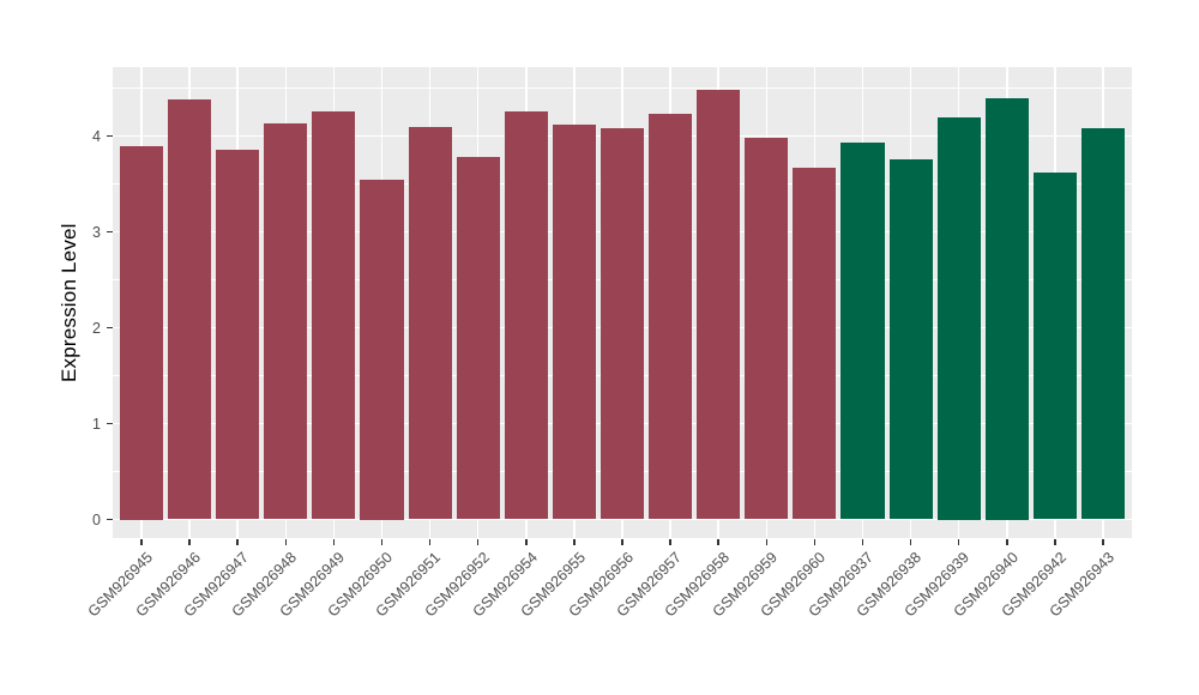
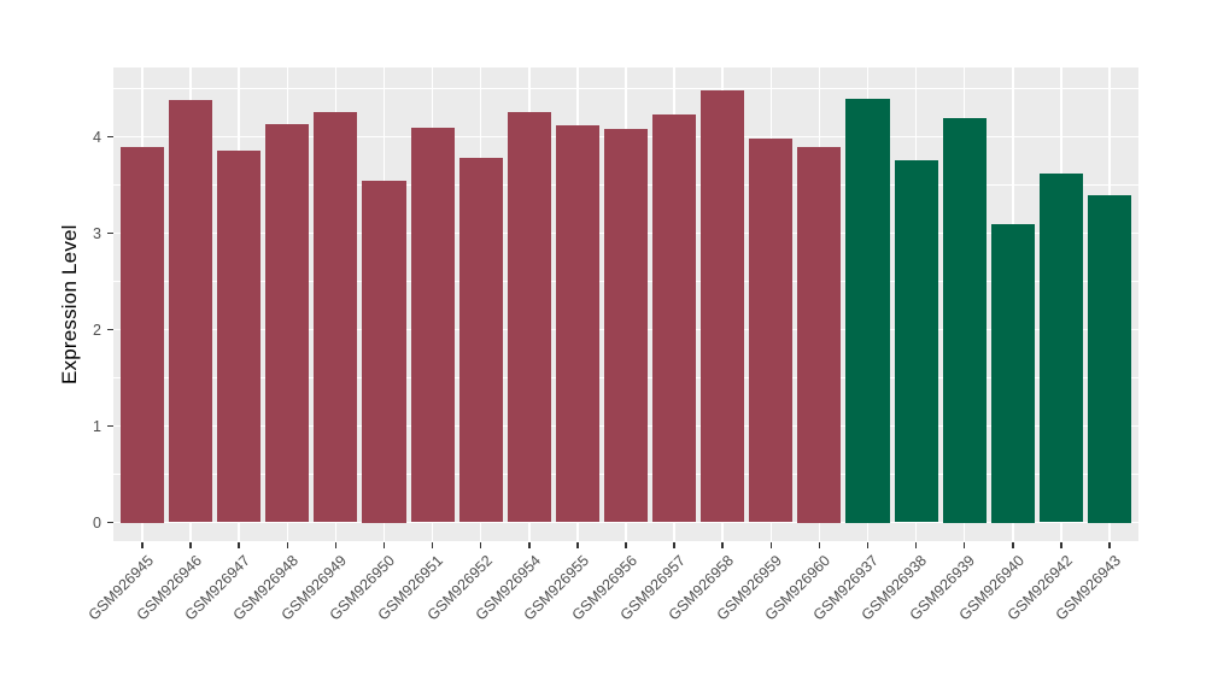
GSM926960: 3.7 -> 3.9
GSM926937: 3.9 -> 4.4
GSM926940: 4.4 -> 3.1
GSM926943: 4.1 -> 3.4
